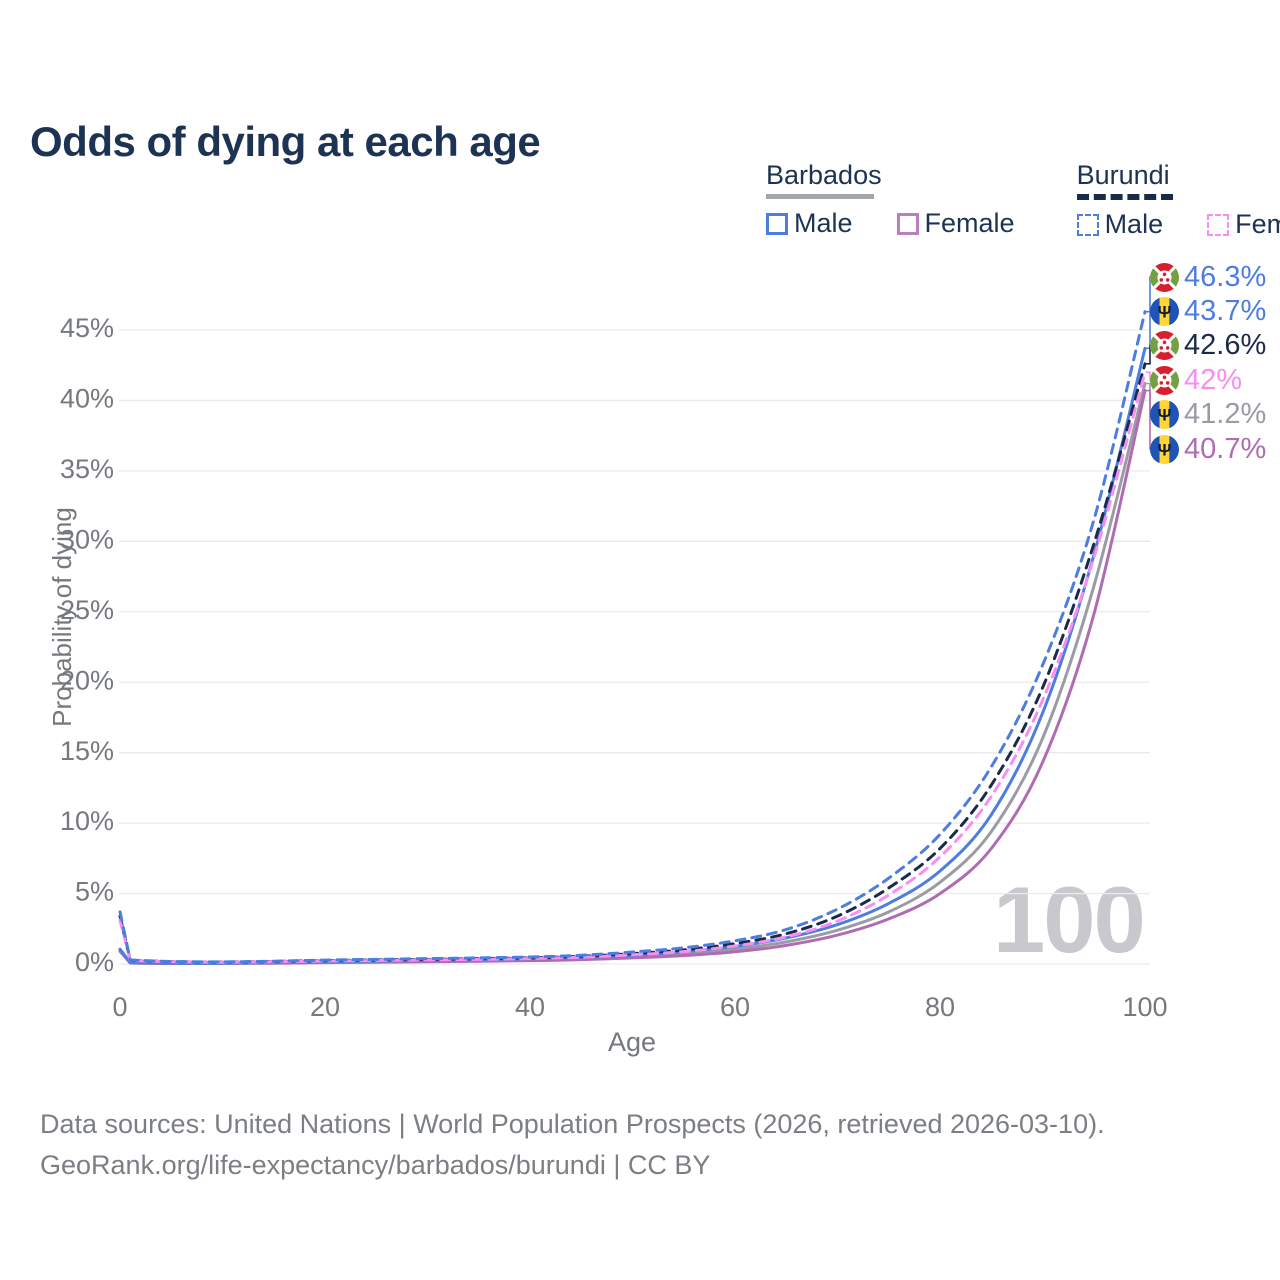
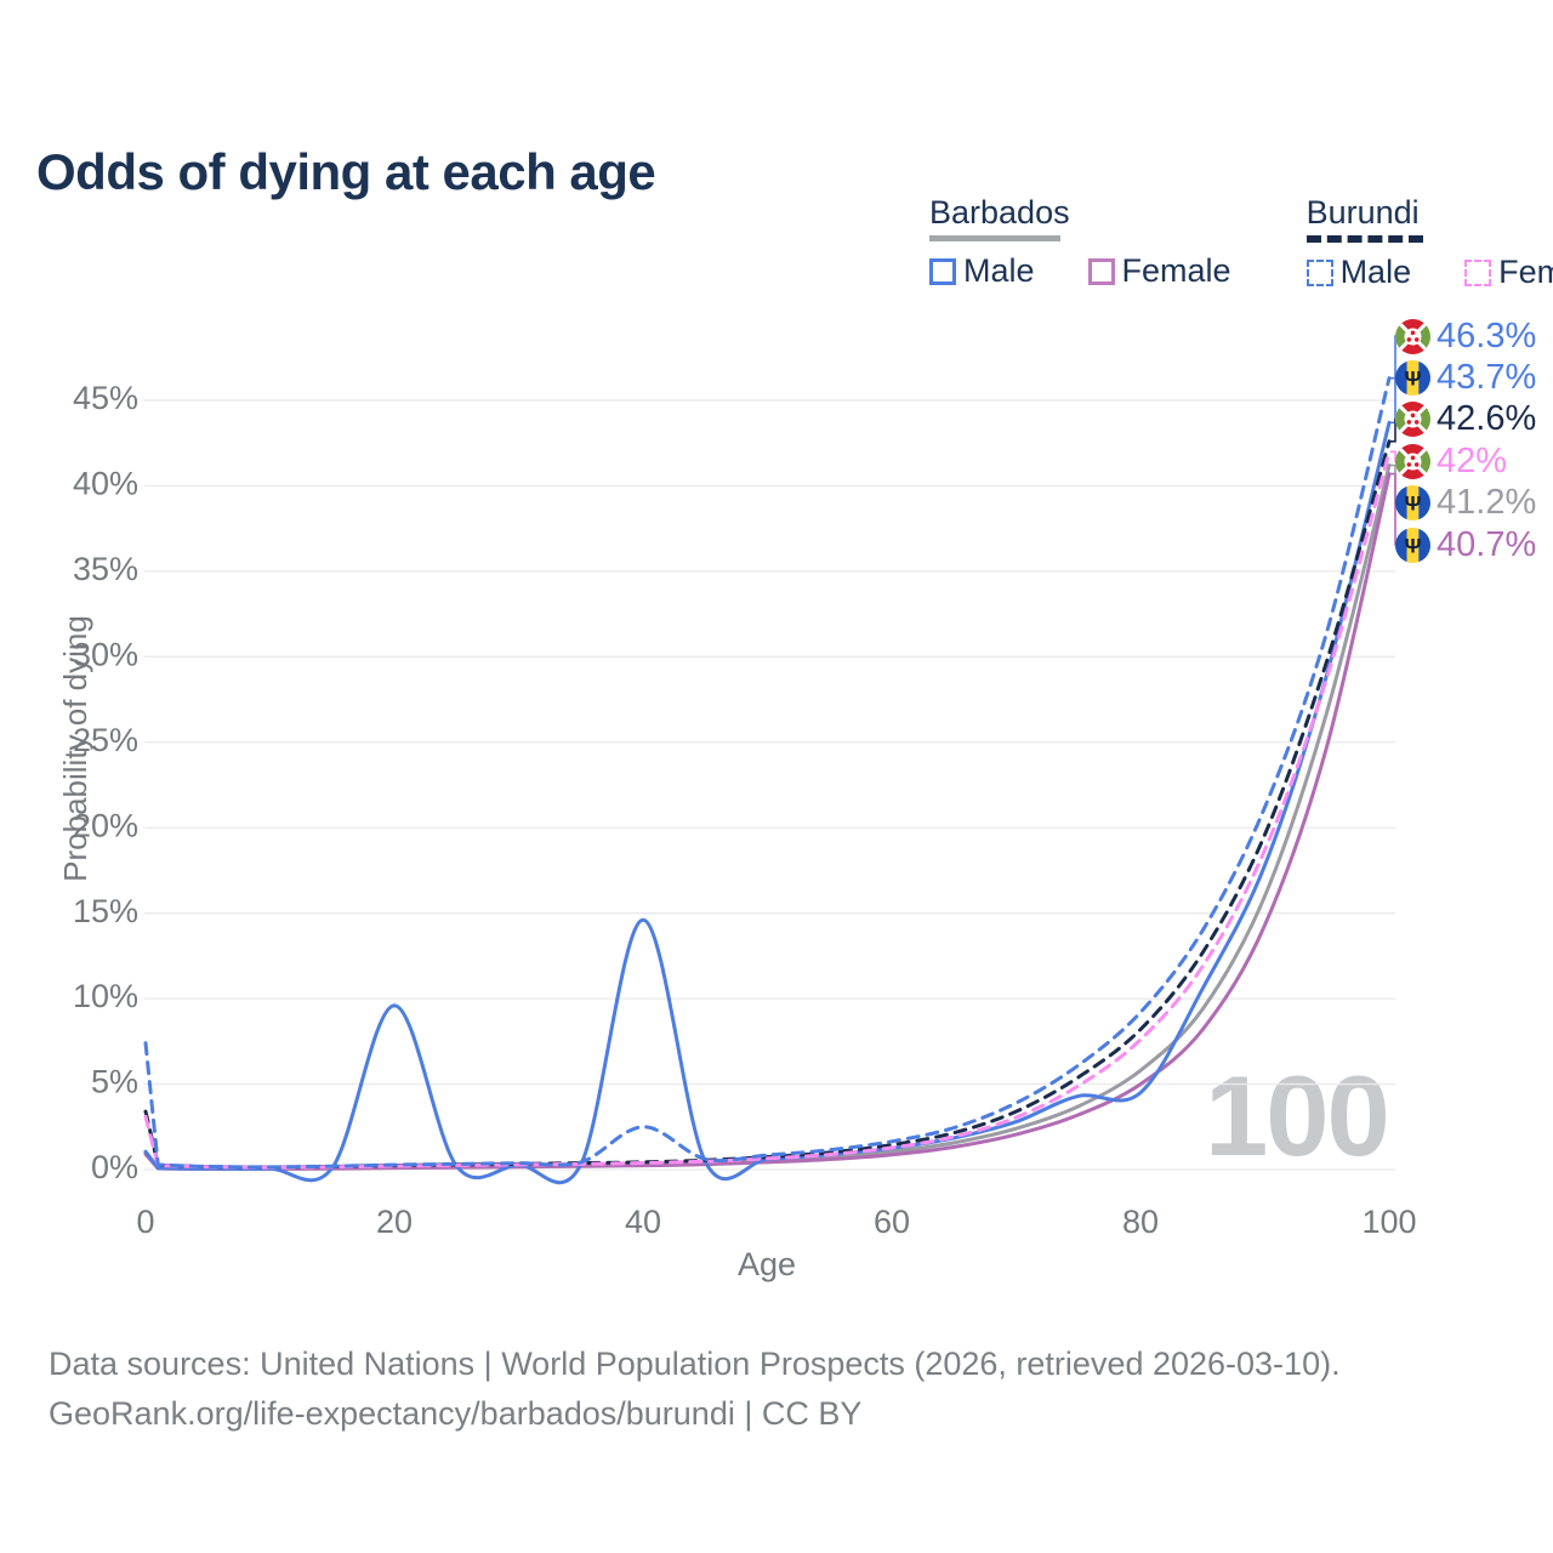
Burundi Male/0: 3.7% -> 7.4%
Barbados Male/20: 0.2% -> 9.6%
Burundi Male/40: 0.5% -> 2.5%
Barbados Male/40: 0.4% -> 14.6%
Barbados Male/80: 6.6% -> 4.5%
